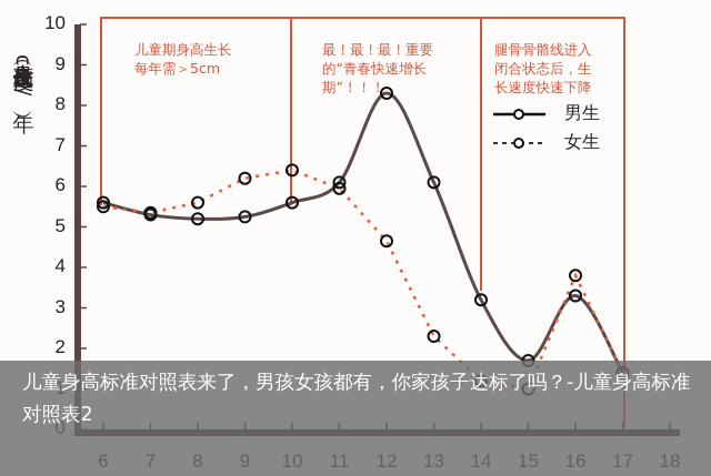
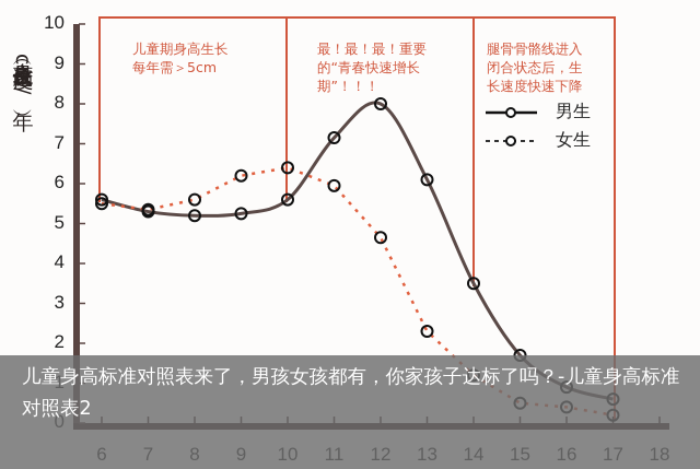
男生/11: 6.1 -> 7.2
男生/12: 8.3 -> 8.0
男生/14: 3.2 -> 3.5
女生/15: 1.0 -> 0.5
男生/16: 3.3 -> 0.9
女生/16: 3.8 -> 0.4
男生/17: 1.4 -> 0.6
女生/17: 1.4 -> 0.2
